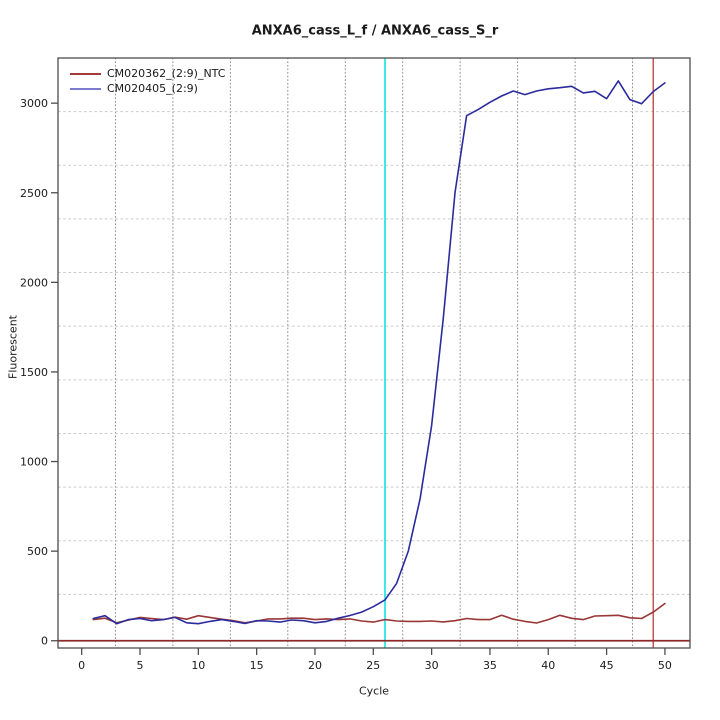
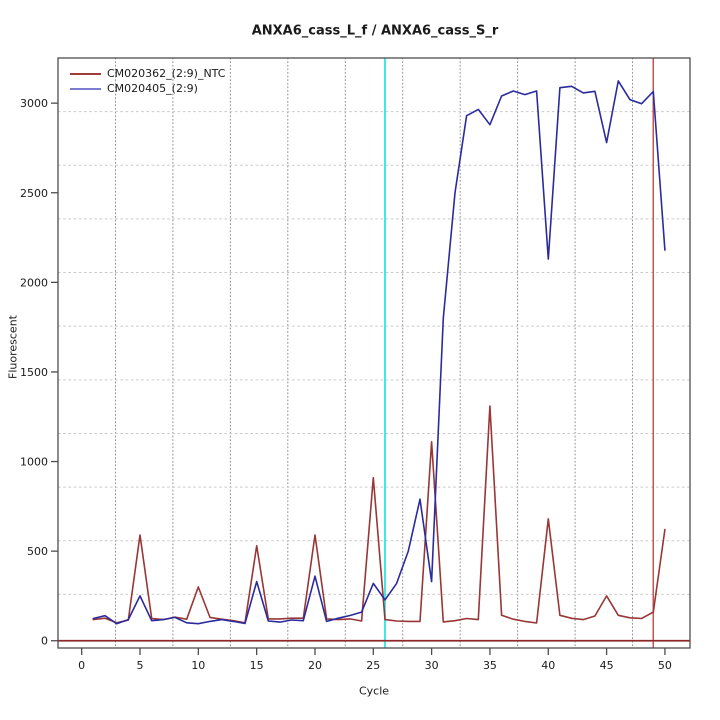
CM020362_(2:9)_NTC/5: 130 -> 590
CM020405_(2:9)/5: 120 -> 250
CM020362_(2:9)_NTC/10: 140 -> 300
CM020362_(2:9)_NTC/15: 110 -> 530
CM020405_(2:9)/15: 110 -> 330
CM020362_(2:9)_NTC/20: 120 -> 590
CM020405_(2:9)/20: 100 -> 360
CM020362_(2:9)_NTC/25: 100 -> 910
CM020405_(2:9)/25: 190 -> 320
CM020362_(2:9)_NTC/30: 110 -> 1110
CM020405_(2:9)/30: 1200 -> 330
CM020362_(2:9)_NTC/35: 120 -> 1310
CM020405_(2:9)/35: 3000 -> 2880
CM020362_(2:9)_NTC/40: 120 -> 680
CM020405_(2:9)/40: 3080 -> 2130
CM020362_(2:9)_NTC/45: 140 -> 250
CM020405_(2:9)/45: 3020 -> 2780
CM020362_(2:9)_NTC/50: 210 -> 620
CM020405_(2:9)/50: 3110 -> 2180
